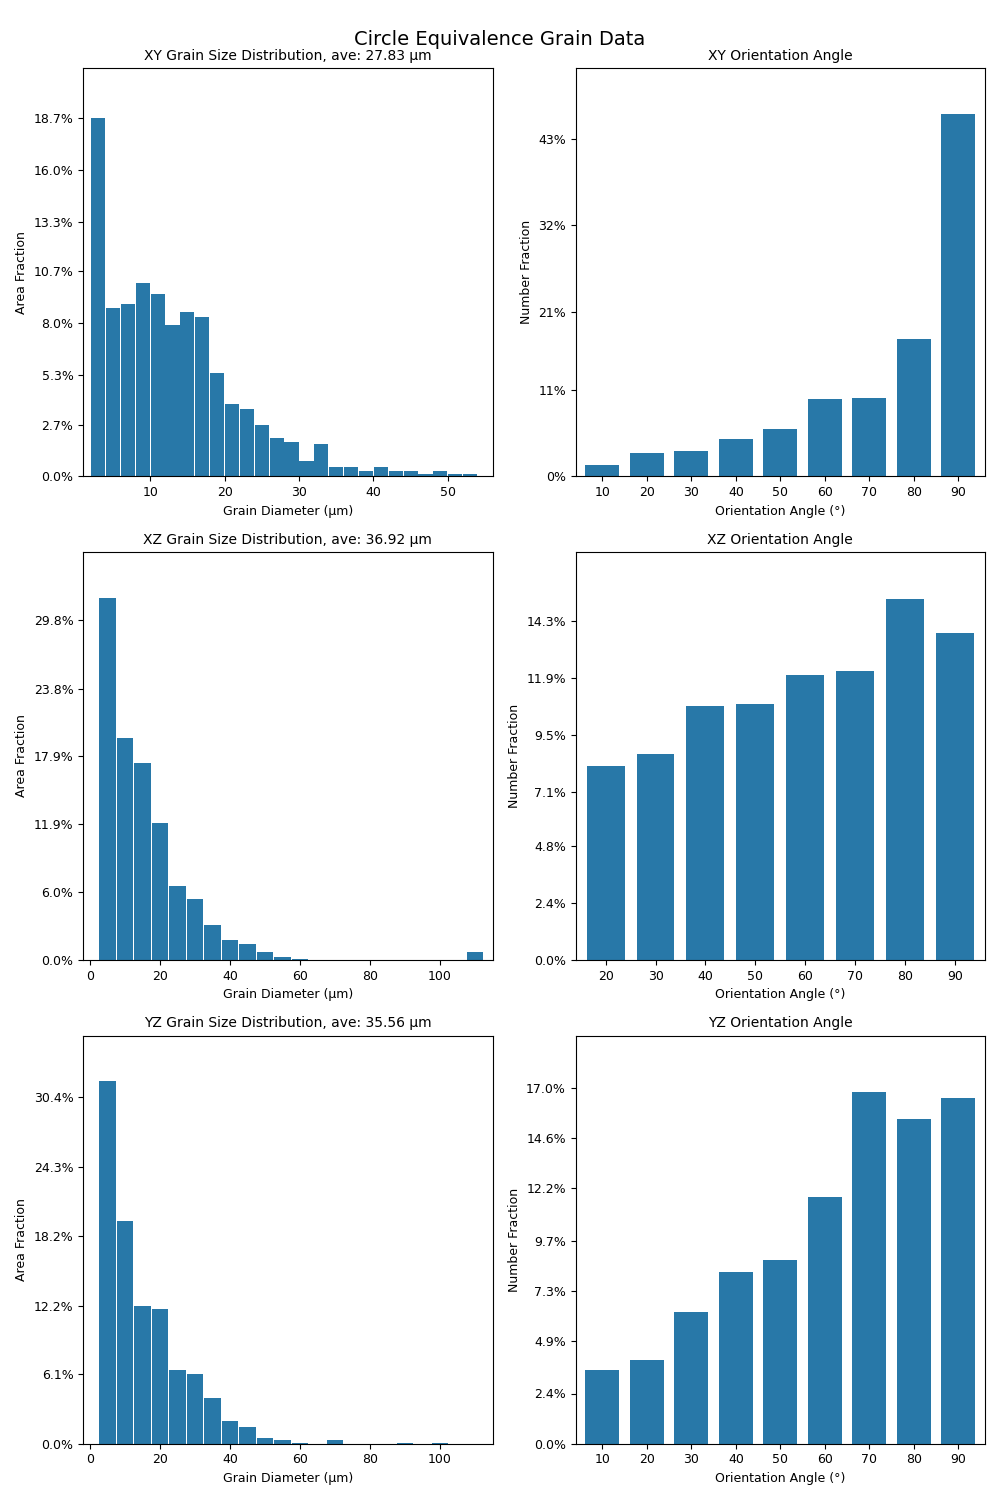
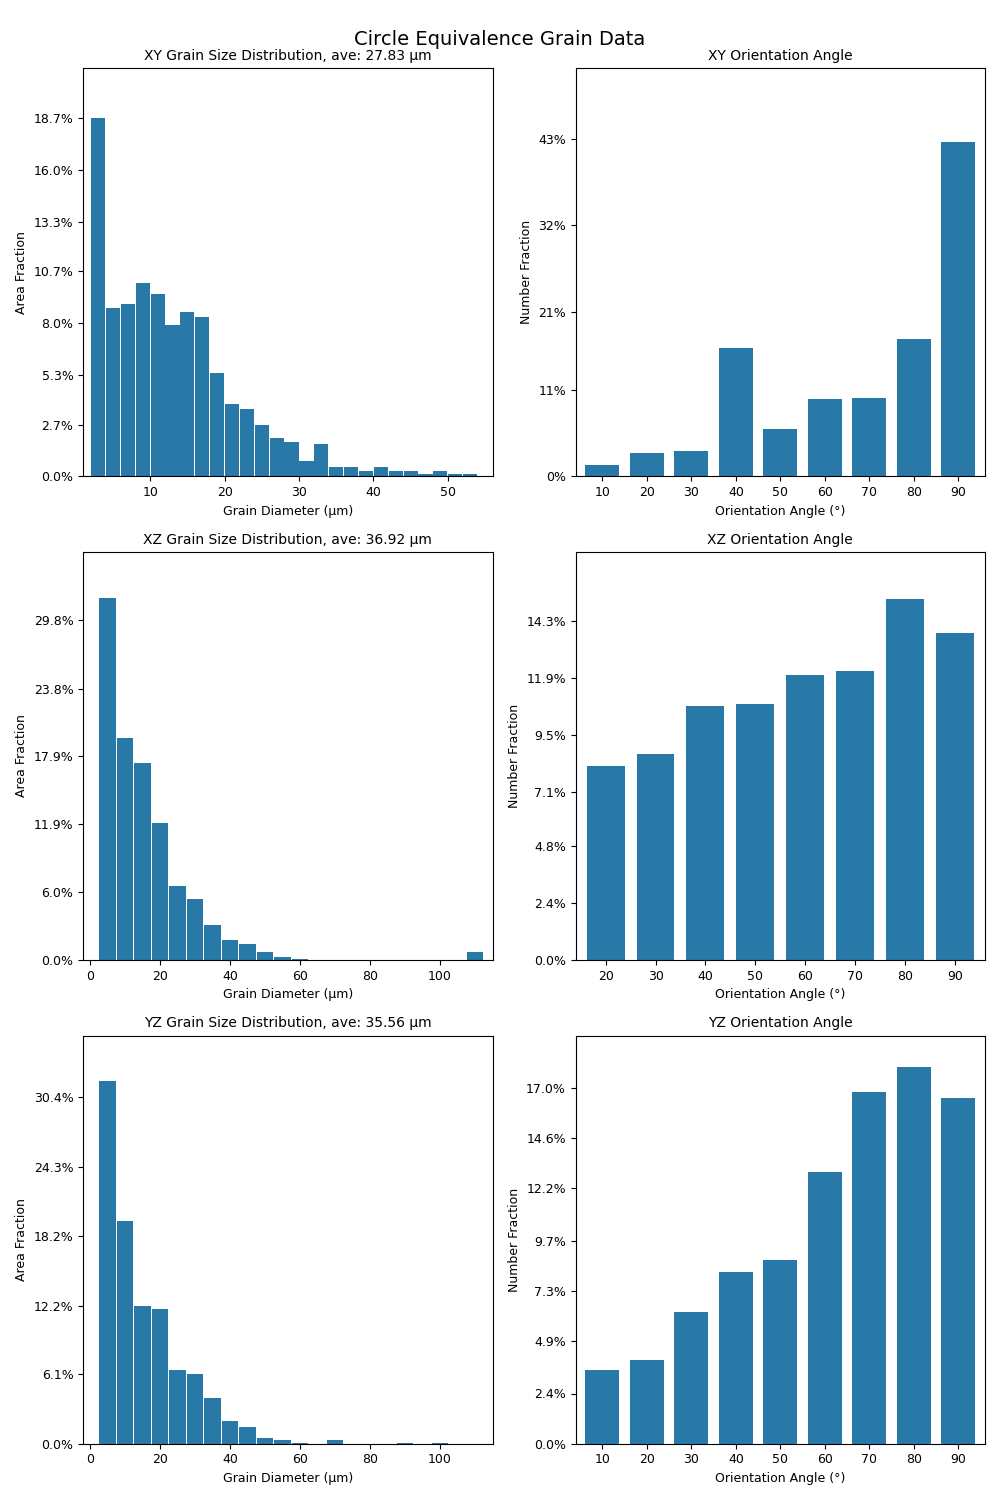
XY Orientation Angle/40: 4.8% -> 16.4%
XY Orientation Angle/90: 46.2% -> 42.6%
YZ Orientation Angle/60: 11.8% -> 13.0%
YZ Orientation Angle/80: 15.5% -> 18.0%
